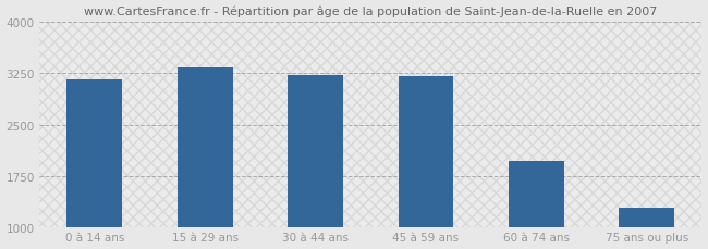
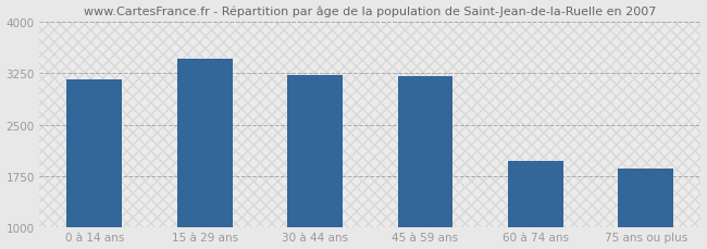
15 à 29 ans: 3340 -> 3460
75 ans ou plus: 1290 -> 1860
